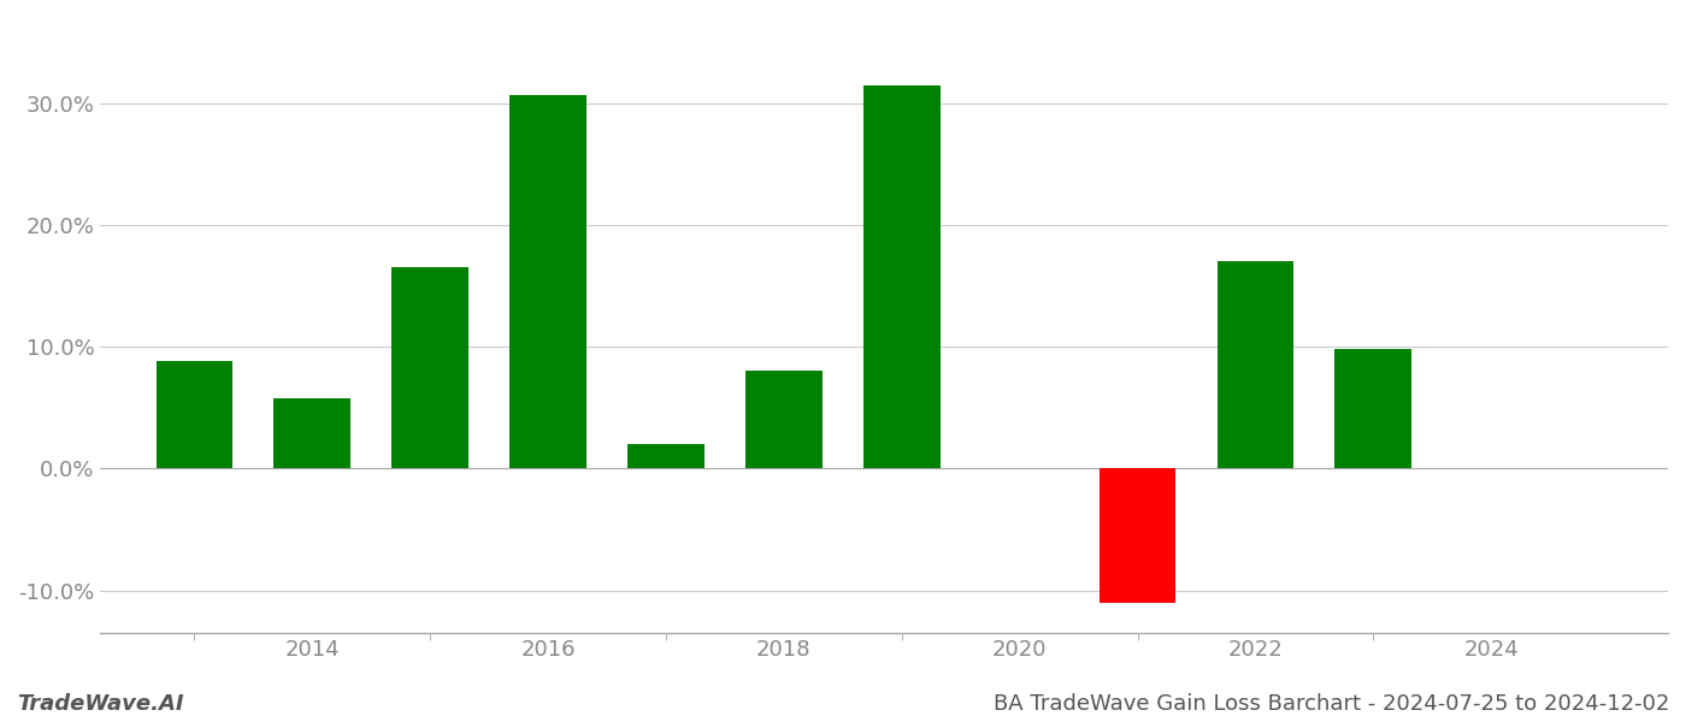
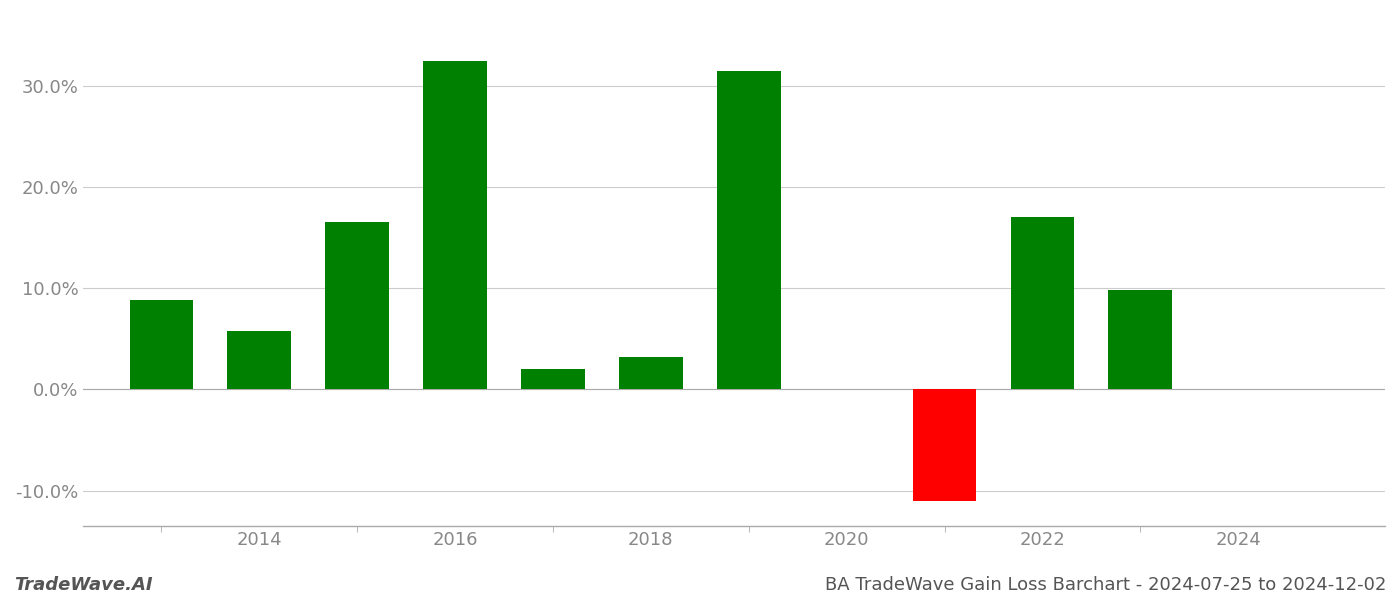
2016: 30.7% -> 32.5%
2018: 8.1% -> 3.2%
